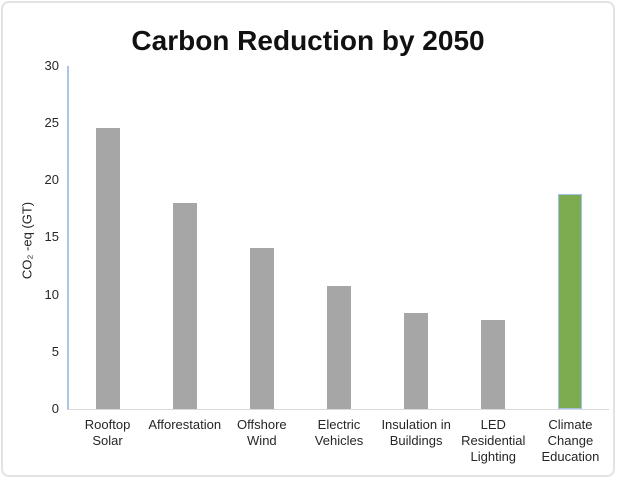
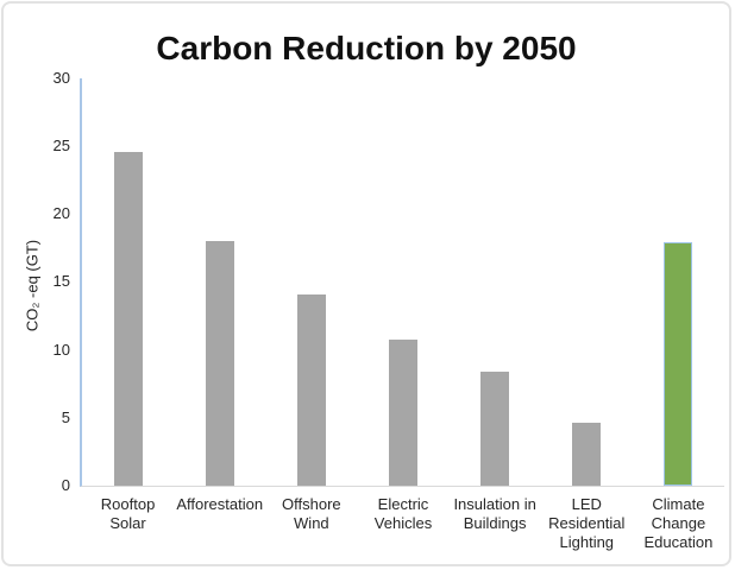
LED Residential Lighting: 7.8 -> 4.6
Climate Change Education: 18.8 -> 17.9
